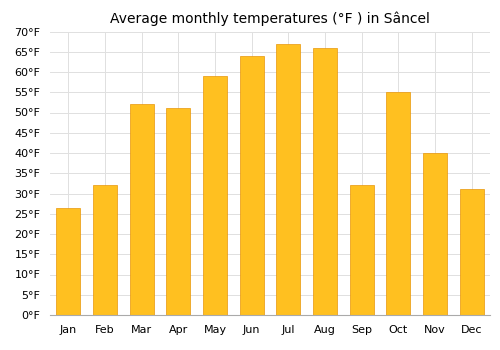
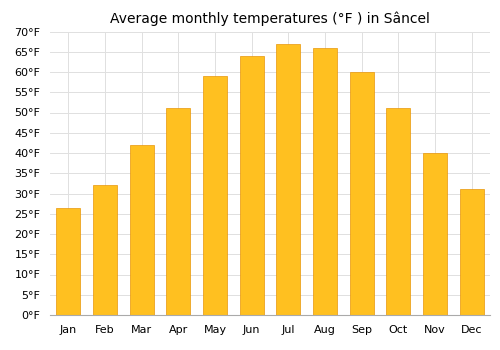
Mar: 52.0°F -> 42.0°F
Sep: 32.0°F -> 60.0°F
Oct: 55.0°F -> 51.0°F
